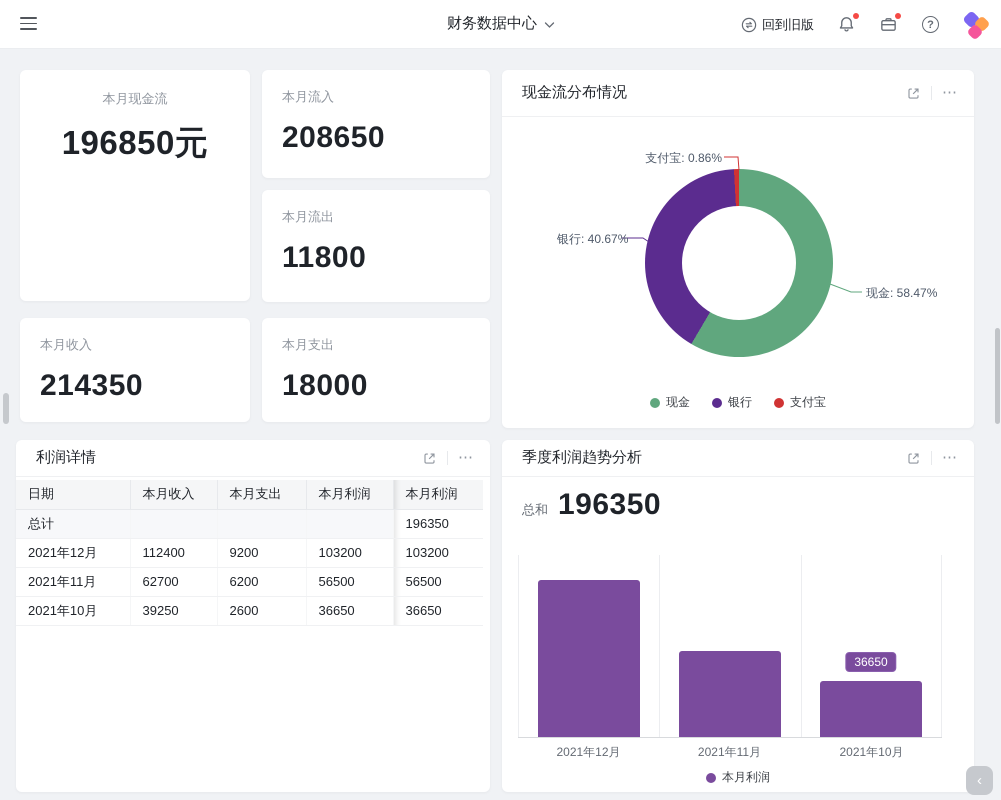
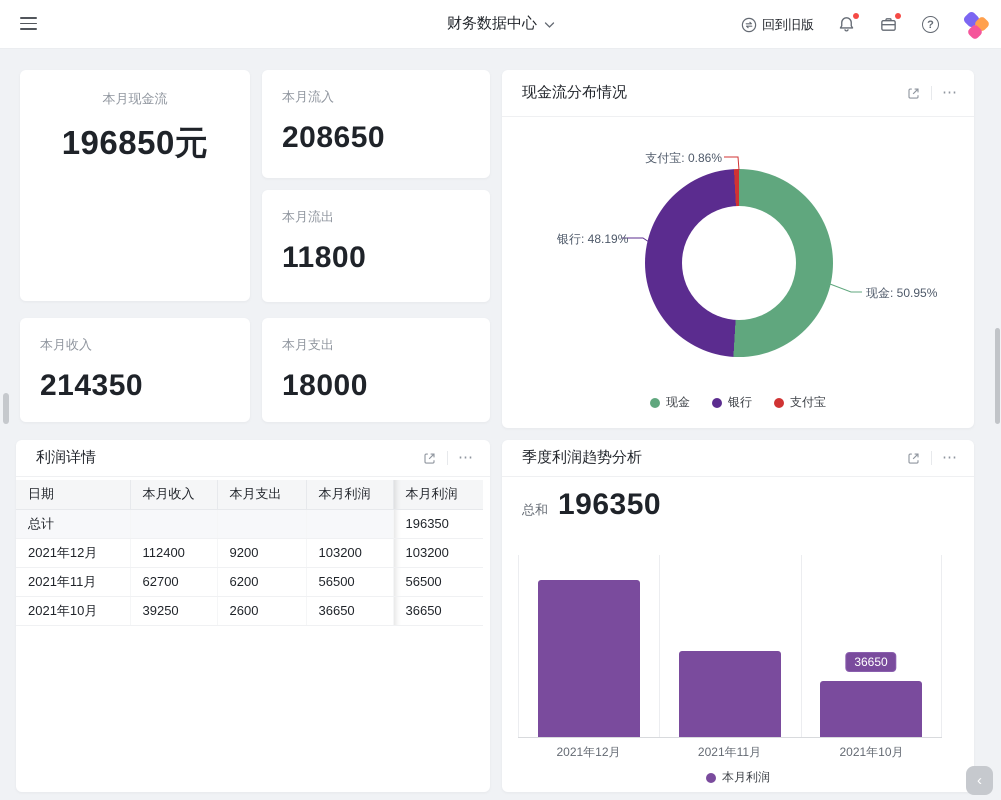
现金流分布情况/现金: 58.47% -> 50.95%
现金流分布情况/银行: 40.67% -> 48.19%
